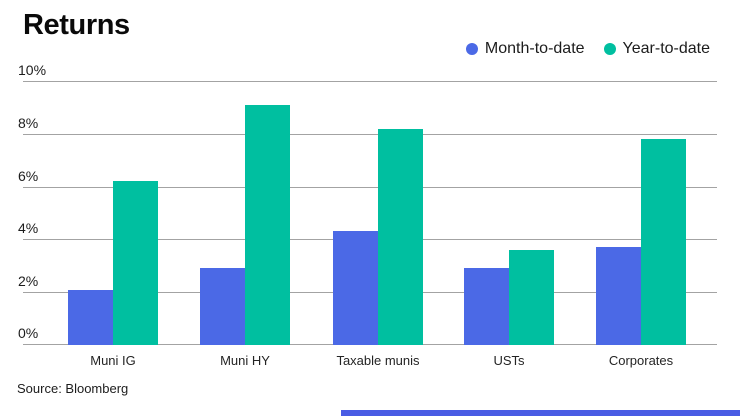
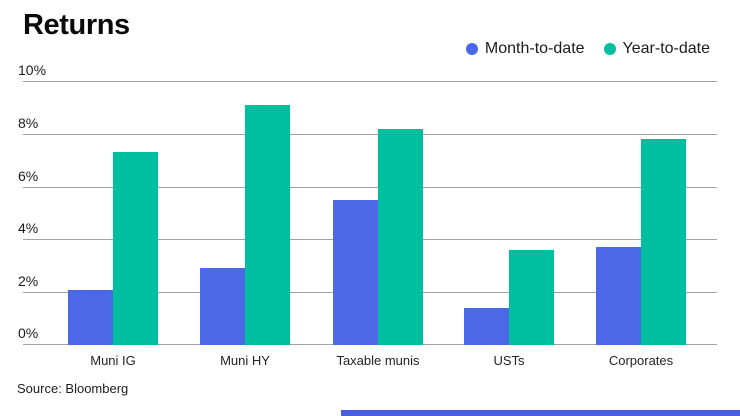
Year-to-date/Muni IG: 6.2% -> 7.3%
Month-to-date/Taxable munis: 4.3% -> 5.5%
Month-to-date/USTs: 2.9% -> 1.4%
